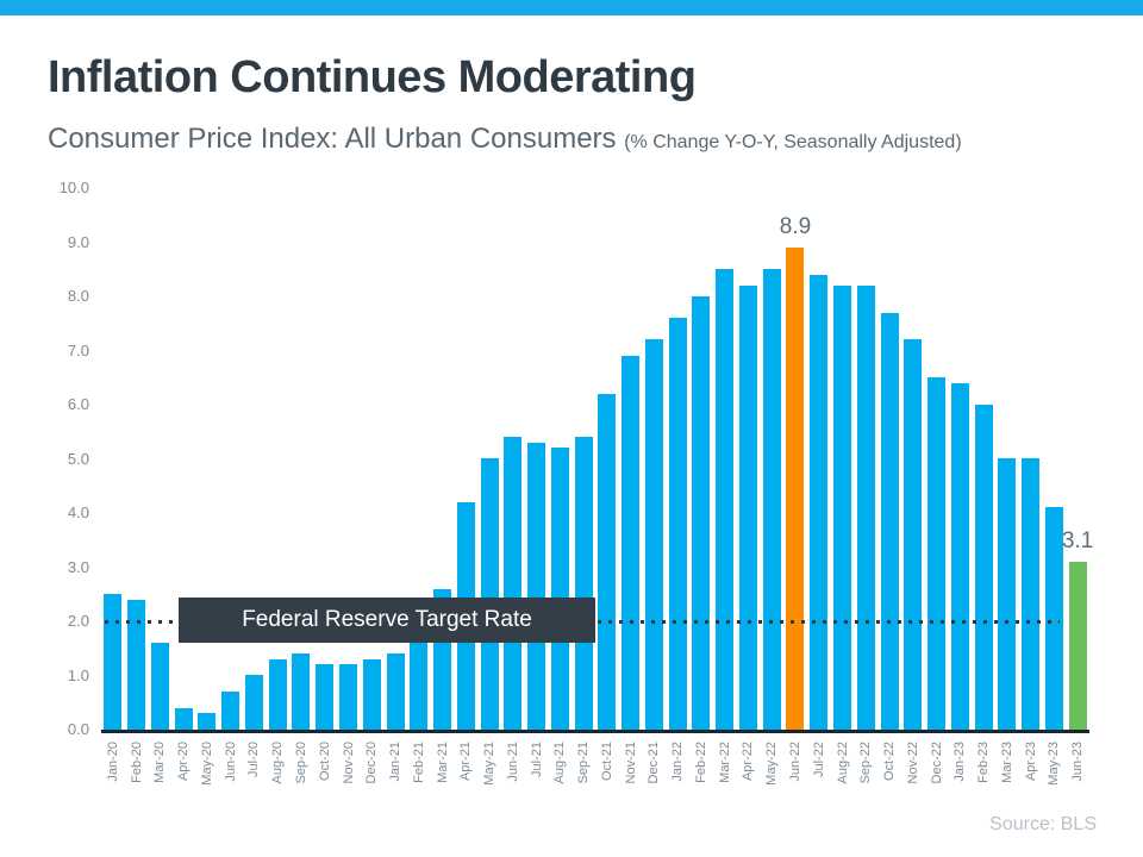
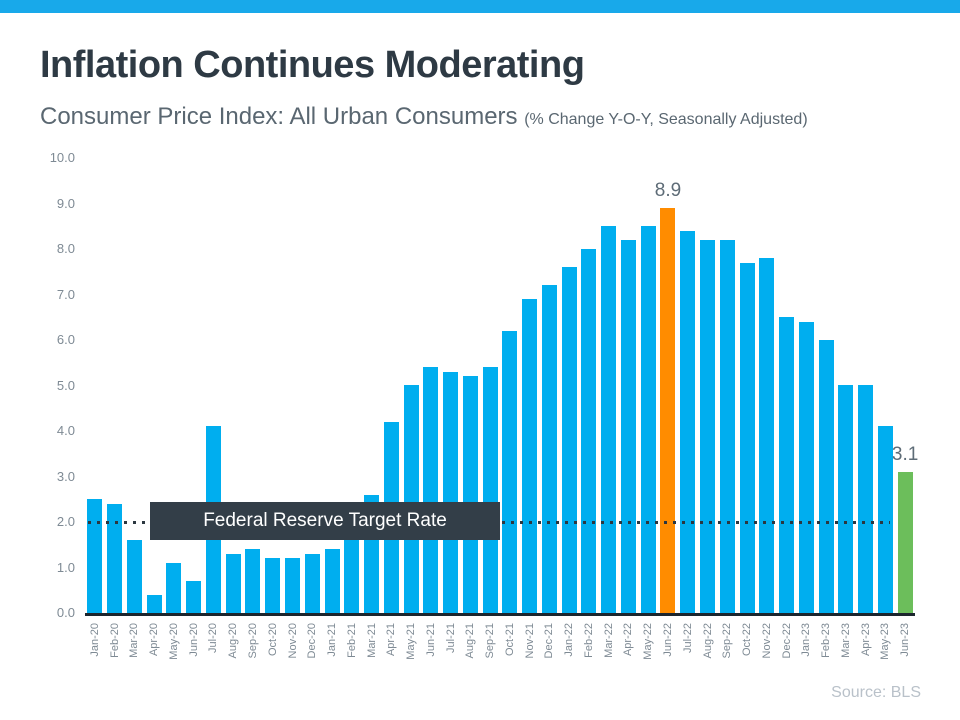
May-20: 0.3 -> 1.1
Jul-20: 1.0 -> 4.1
Nov-22: 7.2 -> 7.8
